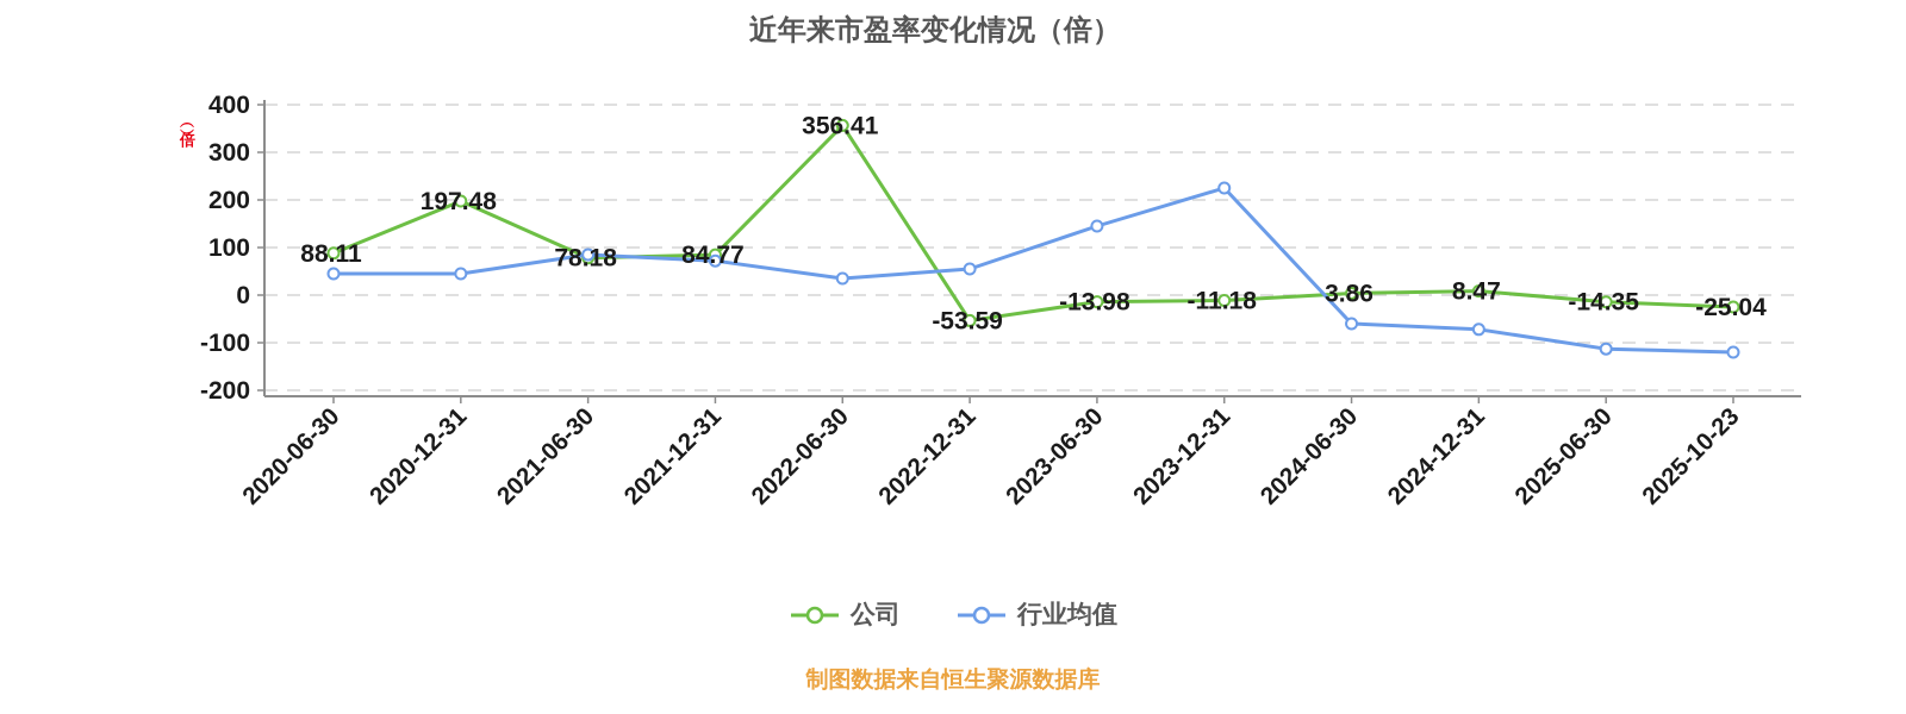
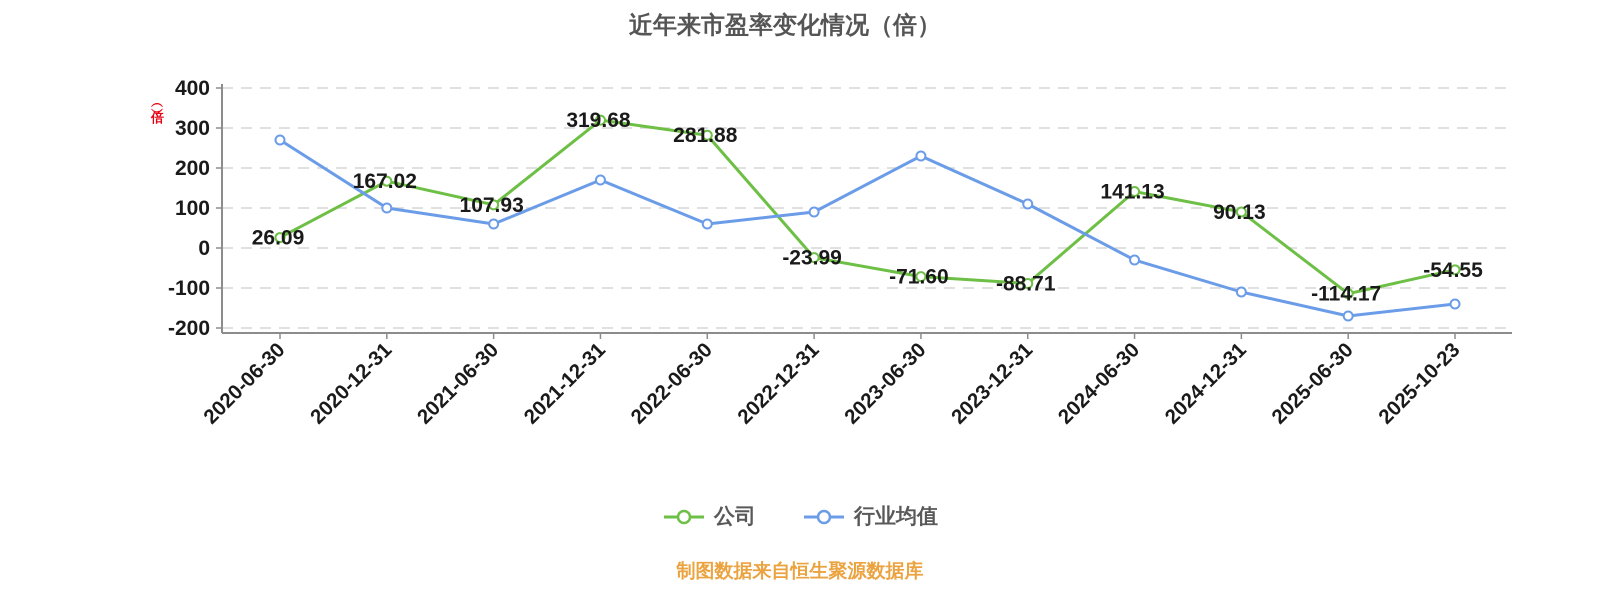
公司/2020-06-30: 88.11 -> 26.09
行业均值/2020-06-30: 40 -> 270
公司/2020-12-31: 197.48 -> 167.02
行业均值/2020-12-31: 40 -> 100
公司/2021-06-30: 78.18 -> 107.93
行业均值/2021-06-30: 80 -> 60
公司/2021-12-31: 84.77 -> 319.68
行业均值/2021-12-31: 70 -> 170
公司/2022-06-30: 356.41 -> 281.88
行业均值/2022-06-30: 40 -> 60
公司/2022-12-31: -53.59 -> -23.99
行业均值/2022-12-31: 60 -> 90
公司/2023-06-30: -13.98 -> -71.60
行业均值/2023-06-30: 140 -> 230
公司/2023-12-31: -11.18 -> -88.71
行业均值/2023-12-31: 220 -> 110
公司/2024-06-30: 3.86 -> 141.13
行业均值/2024-06-30: -60 -> -30
公司/2024-12-31: 8.47 -> 90.13
行业均值/2024-12-31: -70 -> -110
公司/2025-06-30: -14.35 -> -114.17
行业均值/2025-06-30: -110 -> -170
公司/2025-10-23: -25.04 -> -54.55
行业均值/2025-10-23: -120 -> -140
